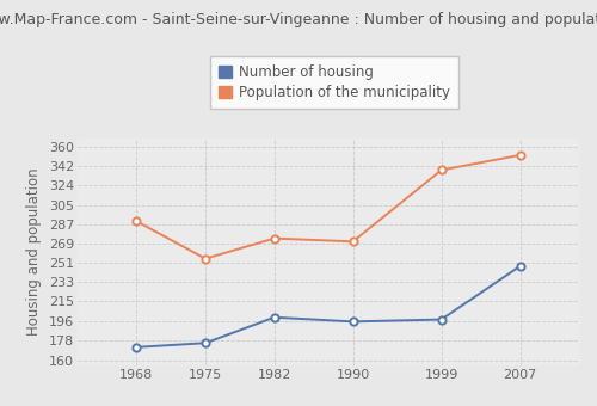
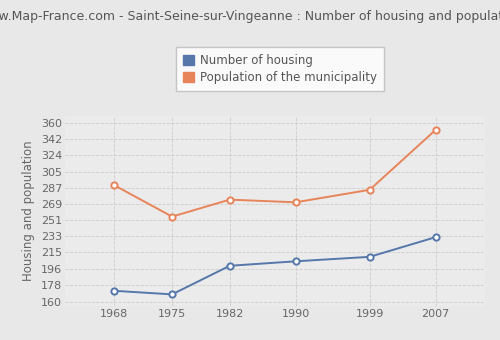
Number of housing/1975: 176 -> 168
Number of housing/1990: 196 -> 205
Number of housing/1999: 198 -> 210
Population of the municipality/1999: 338 -> 285
Number of housing/2007: 248 -> 232
